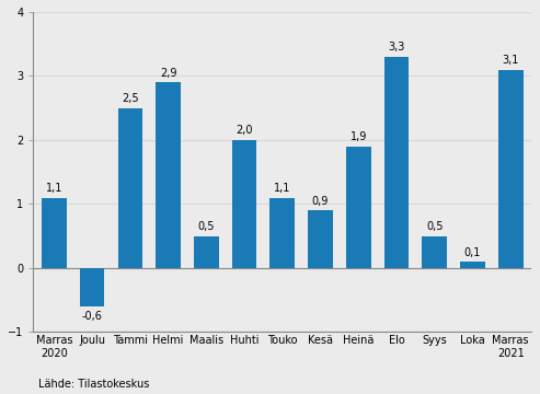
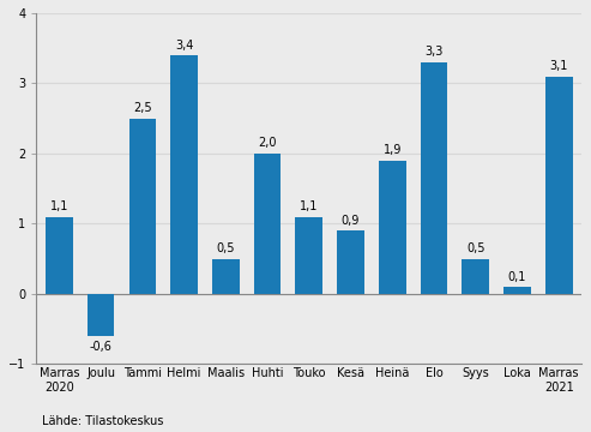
Helmi: 2,9 -> 3,4
